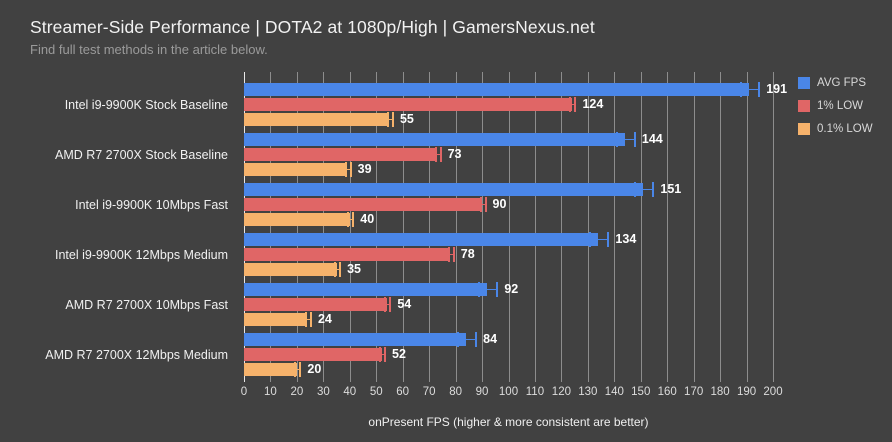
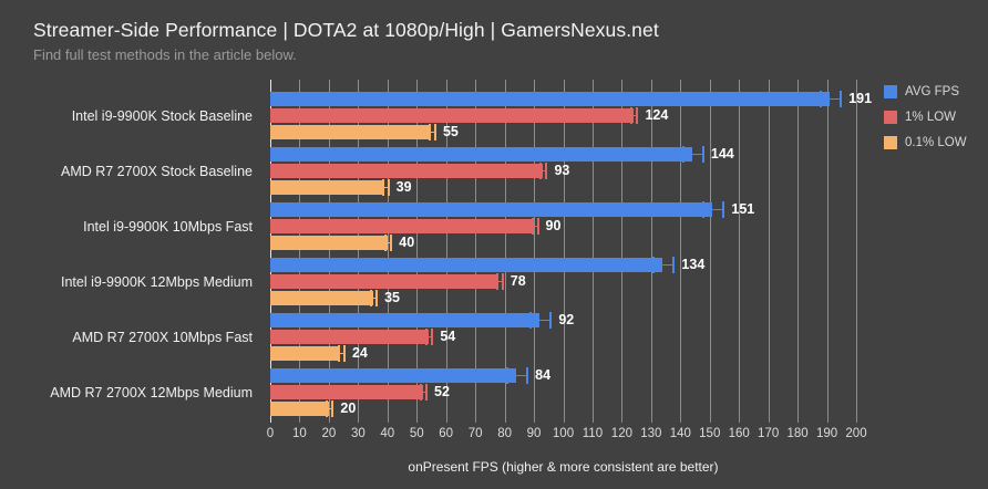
1% LOW/AMD R7 2700X Stock Baseline: 73 -> 93
